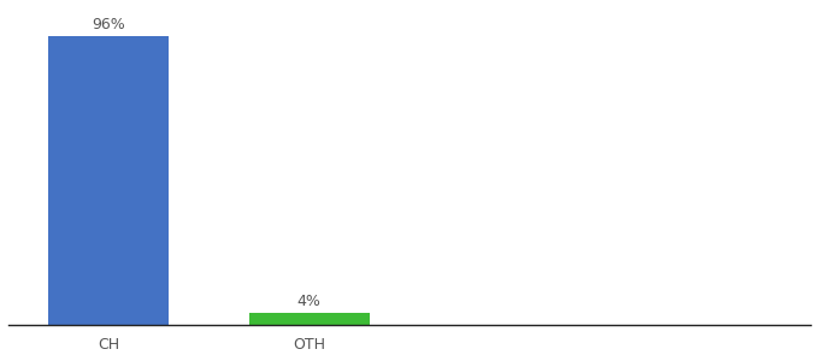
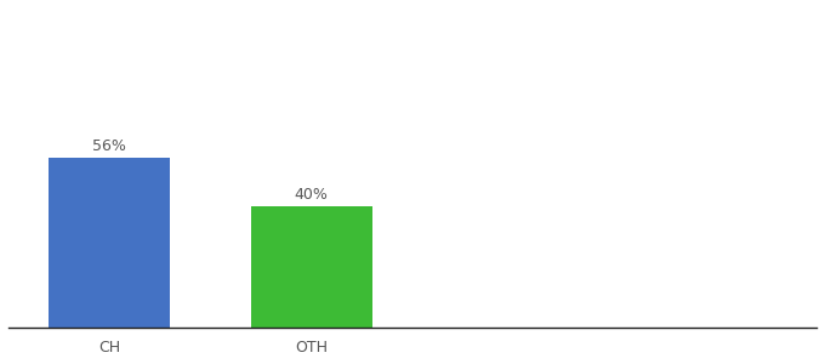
CH: 96% -> 56%
OTH: 4% -> 40%
